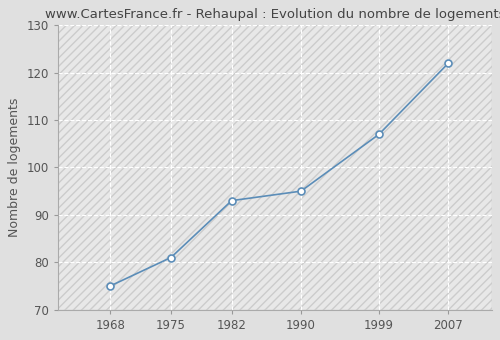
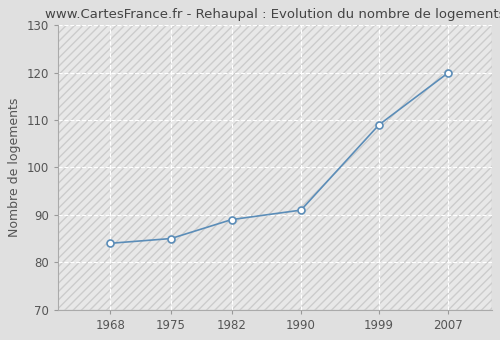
1968: 75 -> 84
1975: 81 -> 85
1982: 93 -> 89
1990: 95 -> 91
1999: 107 -> 109
2007: 122 -> 120
